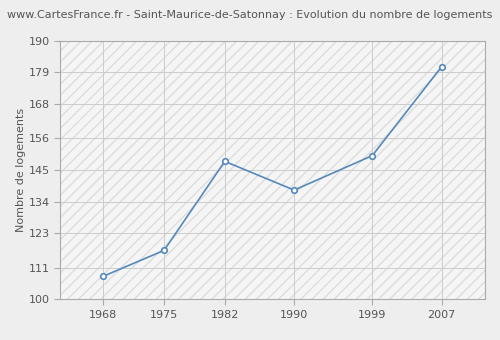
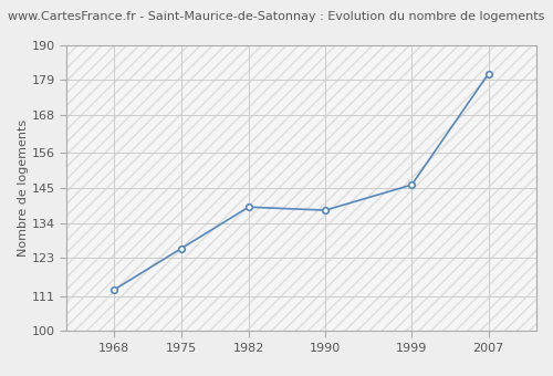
1968: 108 -> 113
1975: 117 -> 126
1982: 148 -> 139
1999: 150 -> 146
